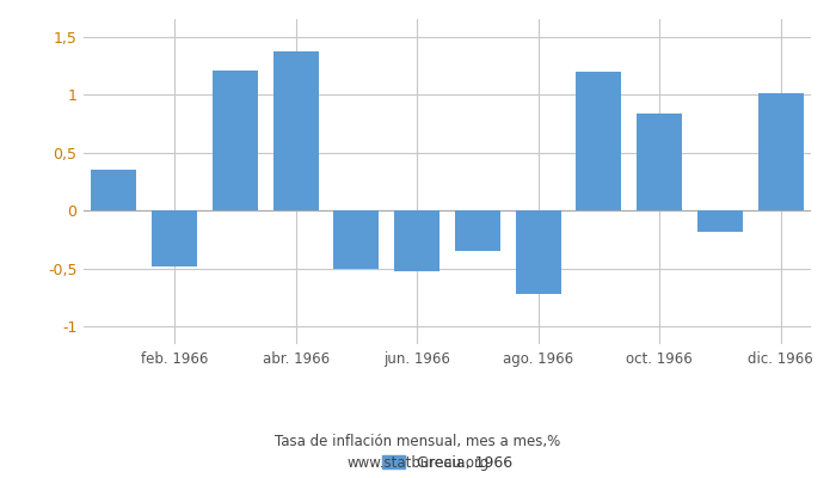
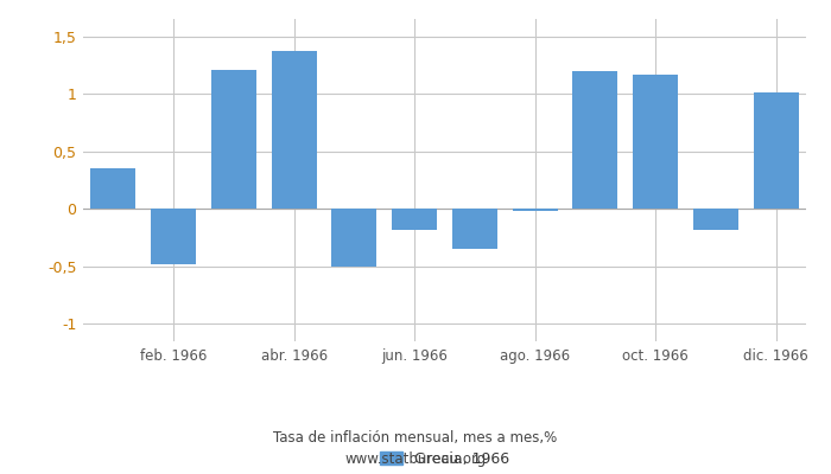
jun. 1966: -0,52 -> -0,18
ago. 1966: -0,72 -> -0,02
oct. 1966: 0,84 -> 1,17
